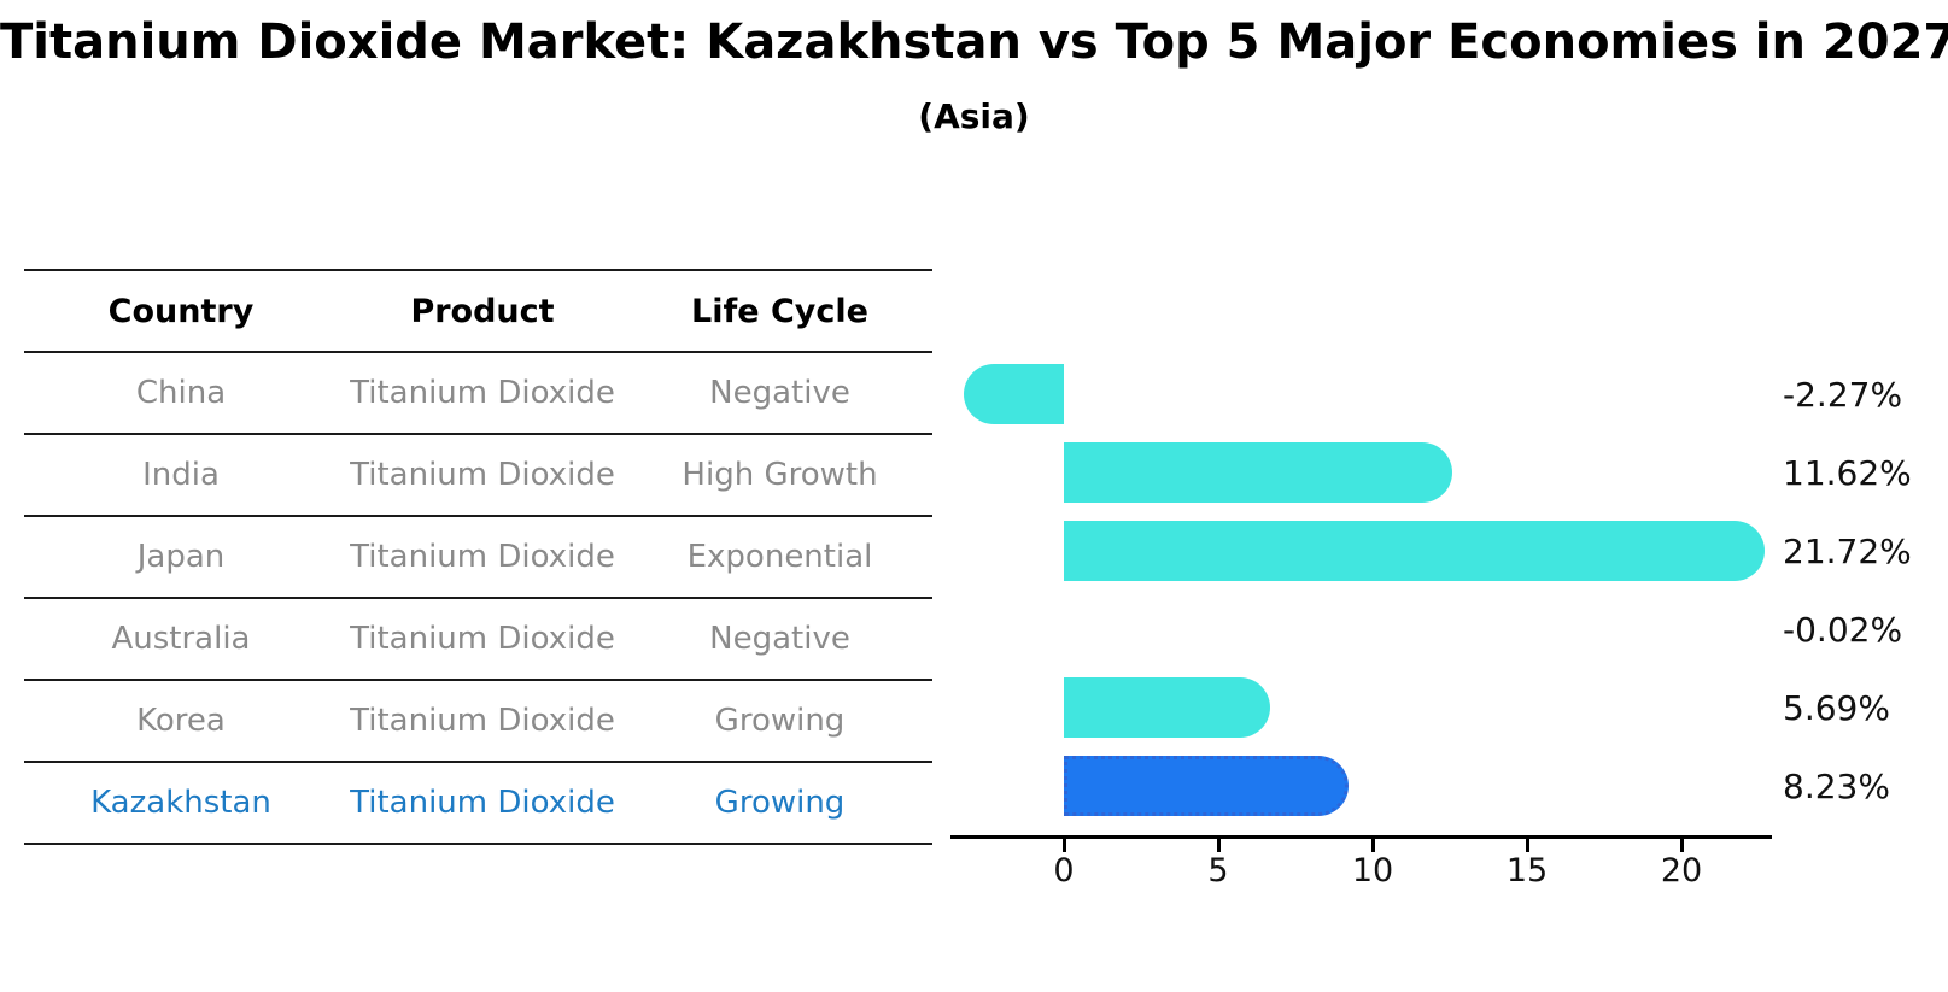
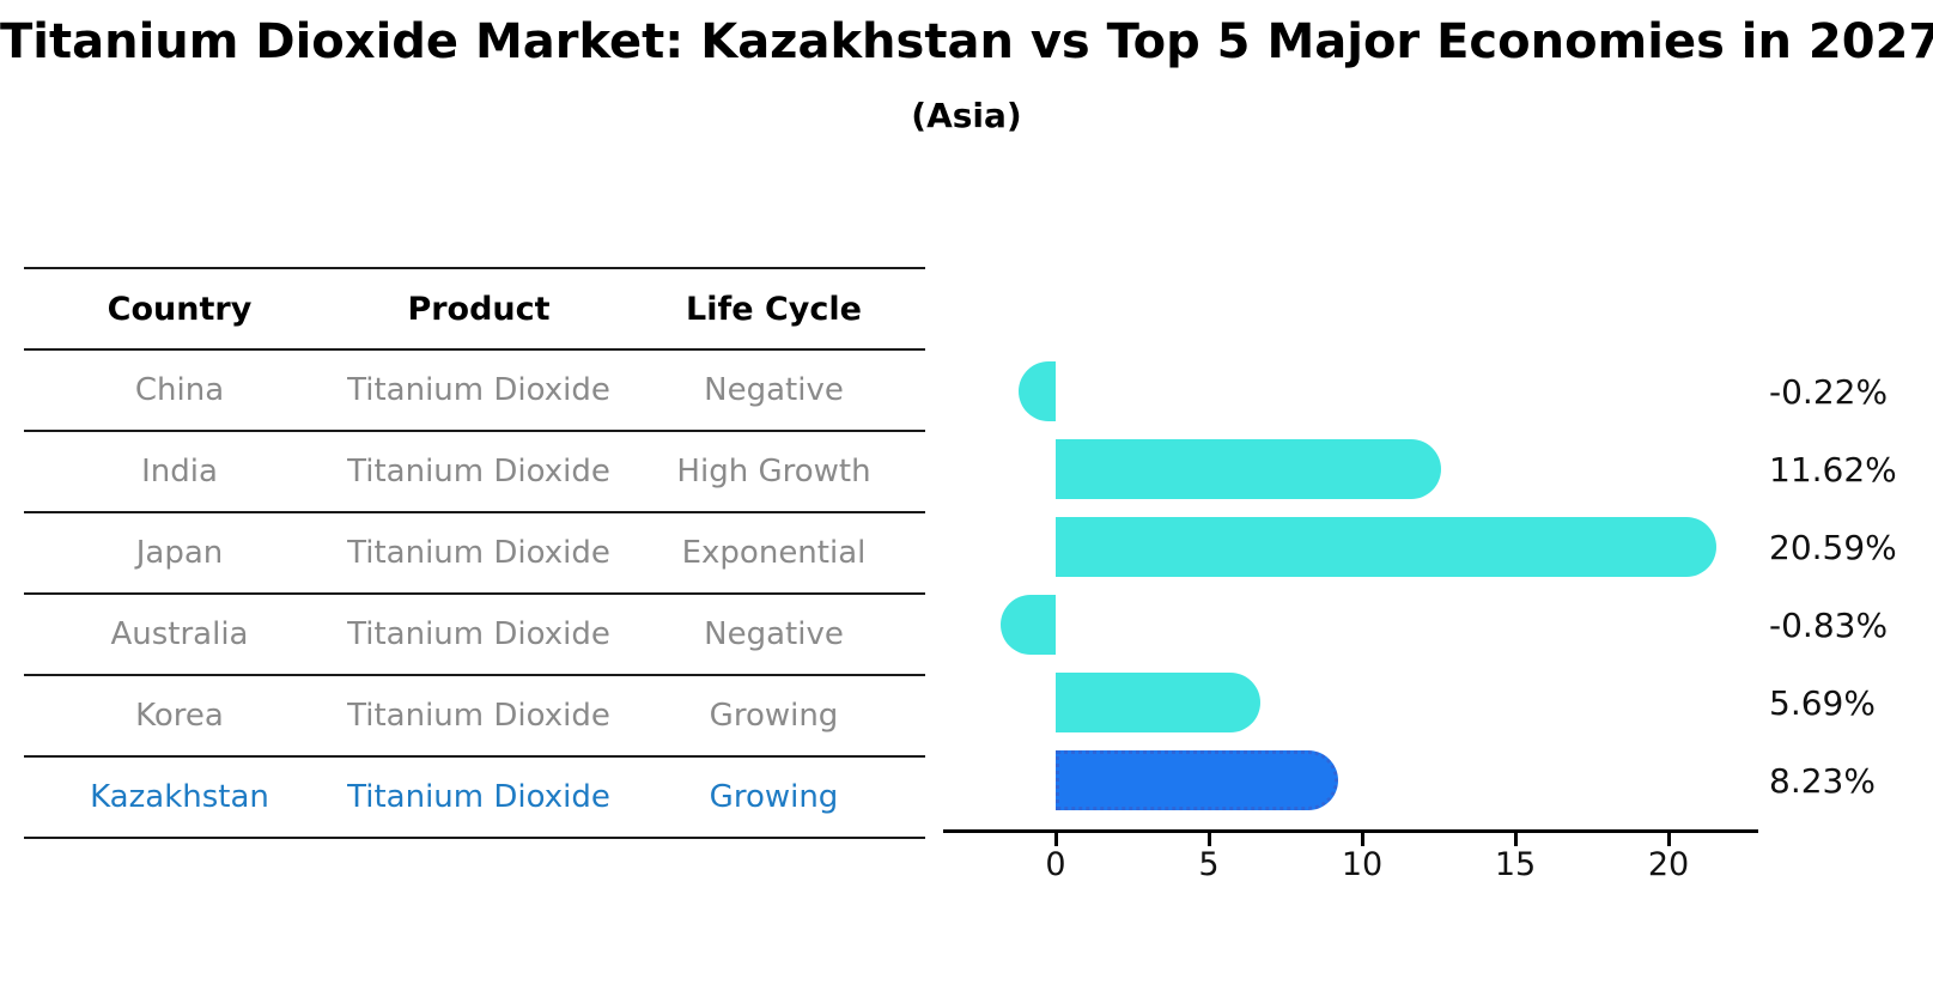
China: -2.27% -> -0.22%
Japan: 21.72% -> 20.59%
Australia: -0.02% -> -0.83%
